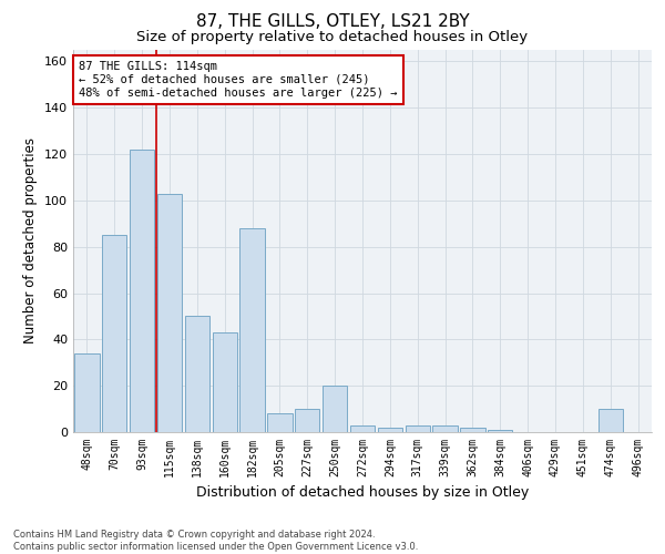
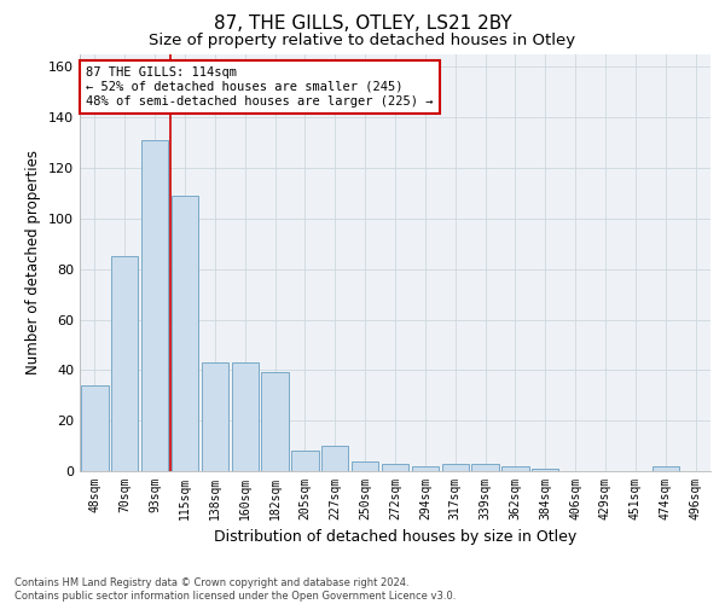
93sqm: 122 -> 131
115sqm: 103 -> 109
138sqm: 50 -> 43
182sqm: 88 -> 39
250sqm: 20 -> 4
474sqm: 10 -> 2
